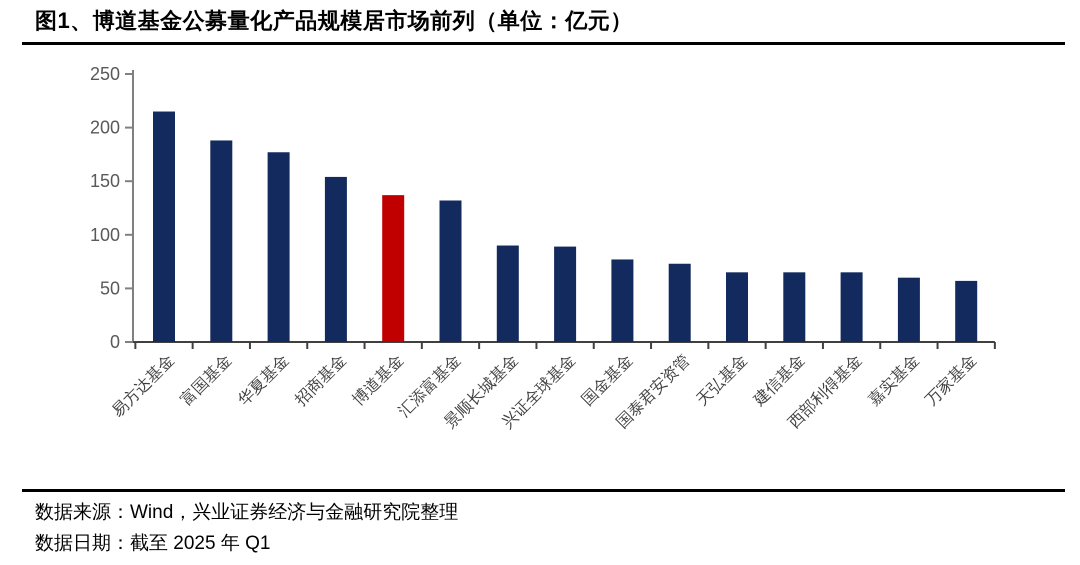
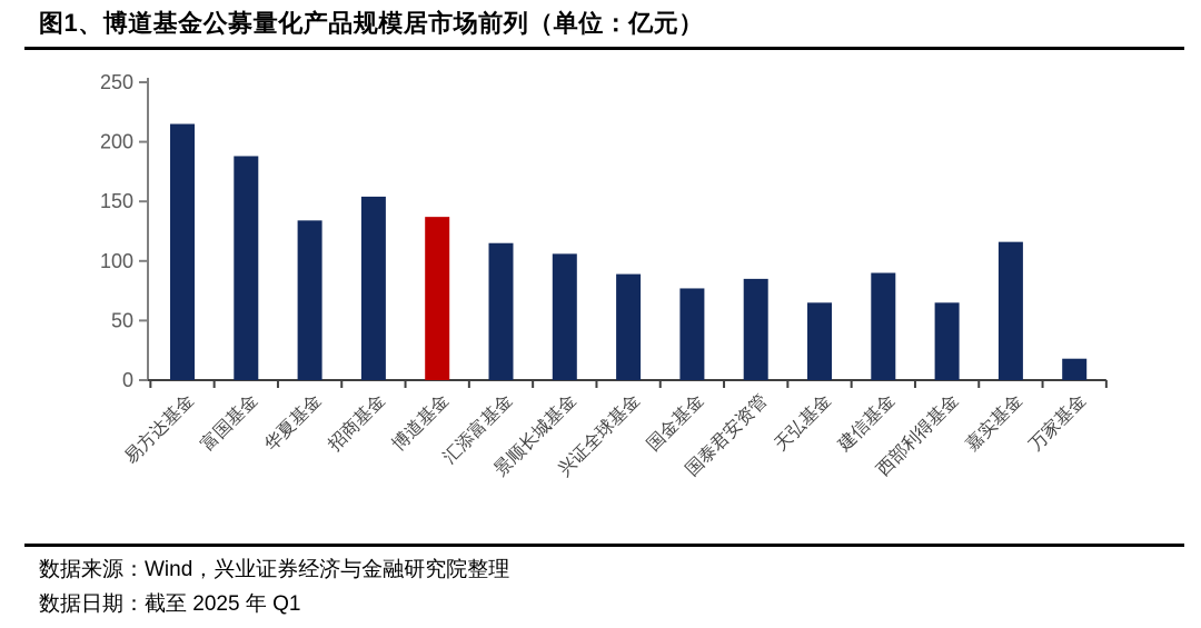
华夏基金: 177 -> 134
汇添富基金: 132 -> 115
景顺长城基金: 90 -> 106
国泰君安资管: 73 -> 85
建信基金: 65 -> 90
嘉实基金: 60 -> 116
万家基金: 57 -> 18
